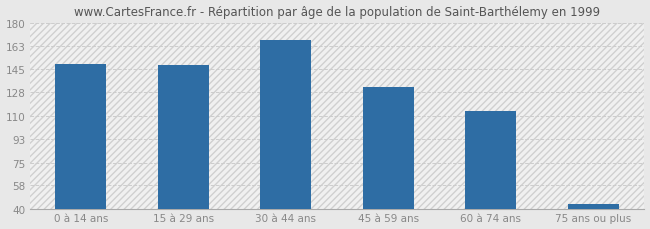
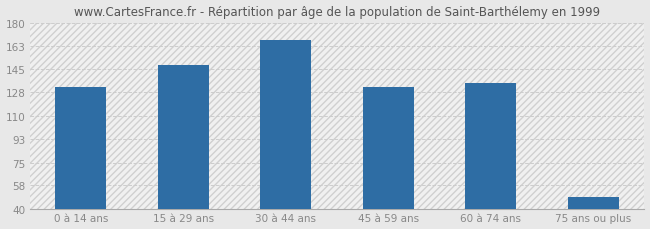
0 à 14 ans: 149 -> 132
60 à 74 ans: 114 -> 135
75 ans ou plus: 44 -> 49
